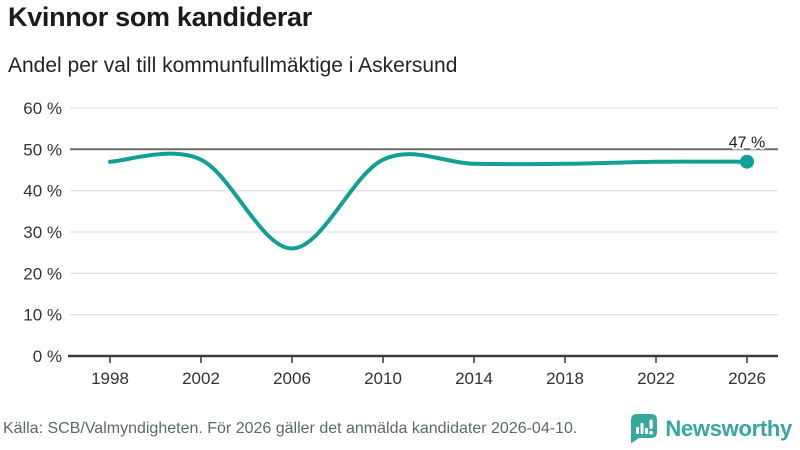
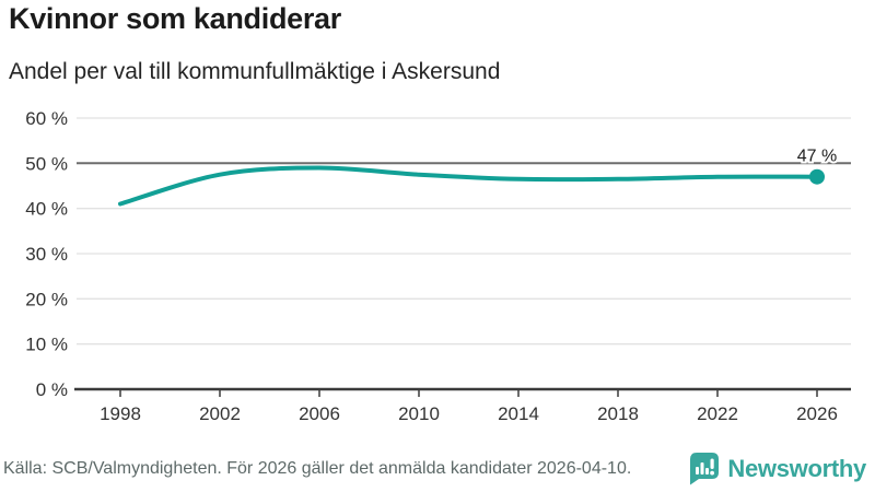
1998: 47% -> 41%
2006: 26% -> 49%
